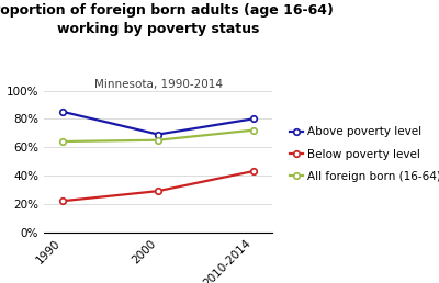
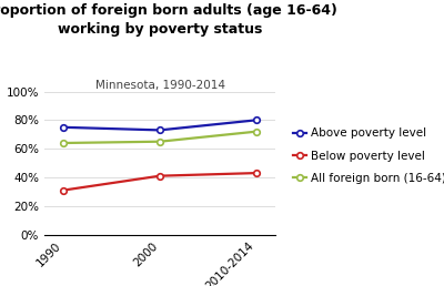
Above poverty level/1990: 85% -> 75%
Below poverty level/1990: 22% -> 31%
Above poverty level/2000: 69% -> 73%
Below poverty level/2000: 29% -> 41%
